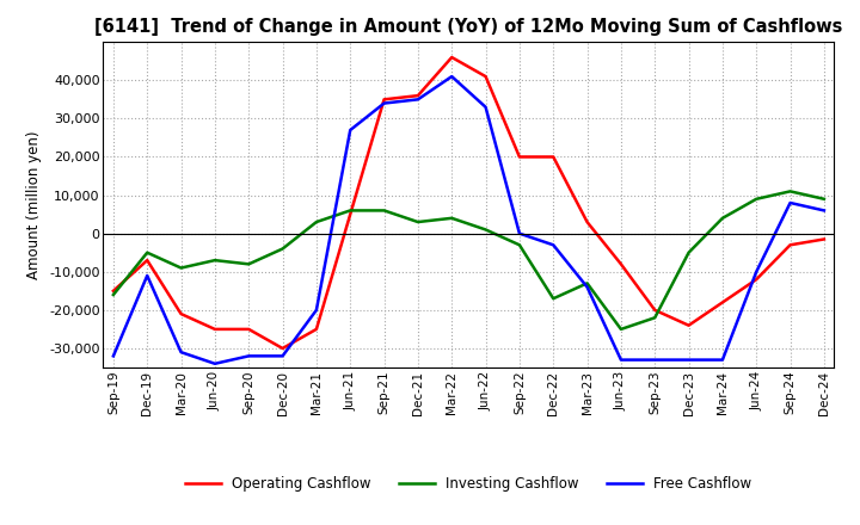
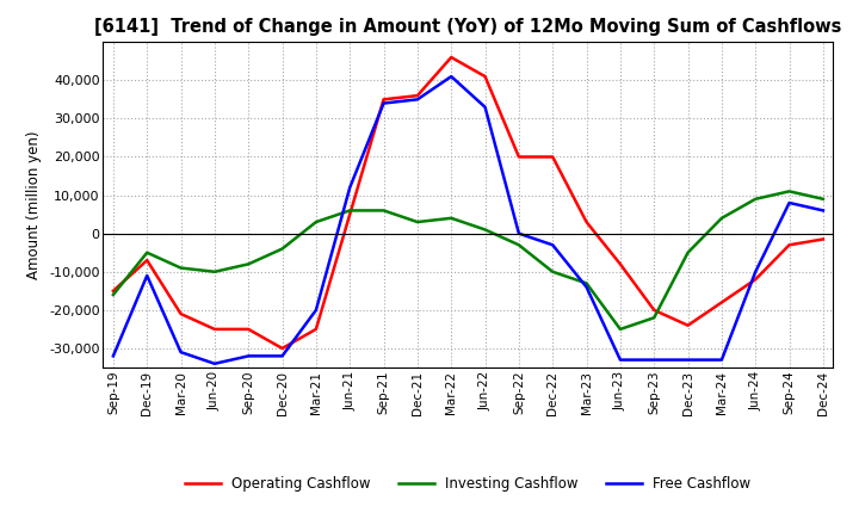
Investing Cashflow/Jun-20: -7,000 -> -10,000
Free Cashflow/Jun-21: 27,000 -> 12,000
Investing Cashflow/Dec-22: -17,000 -> -10,000
